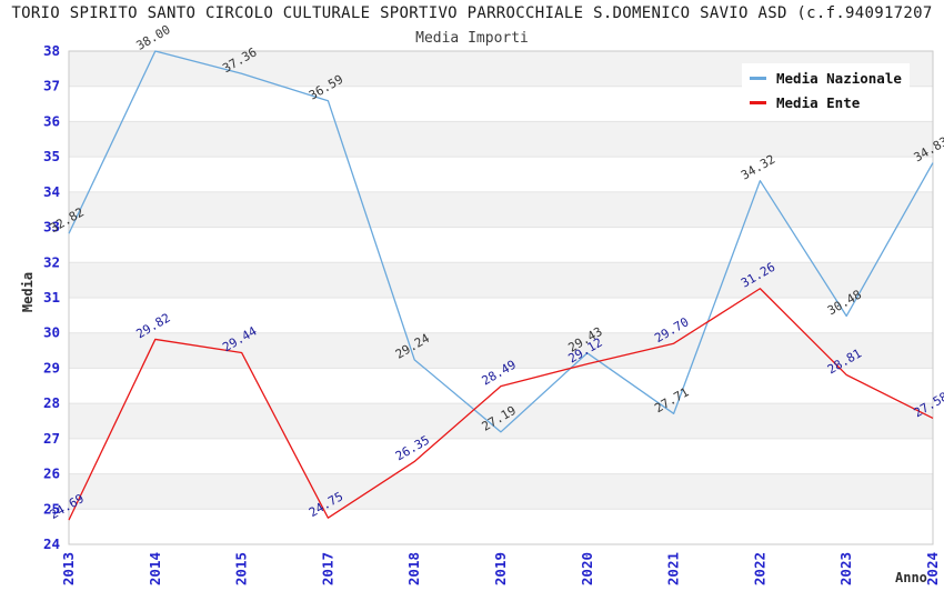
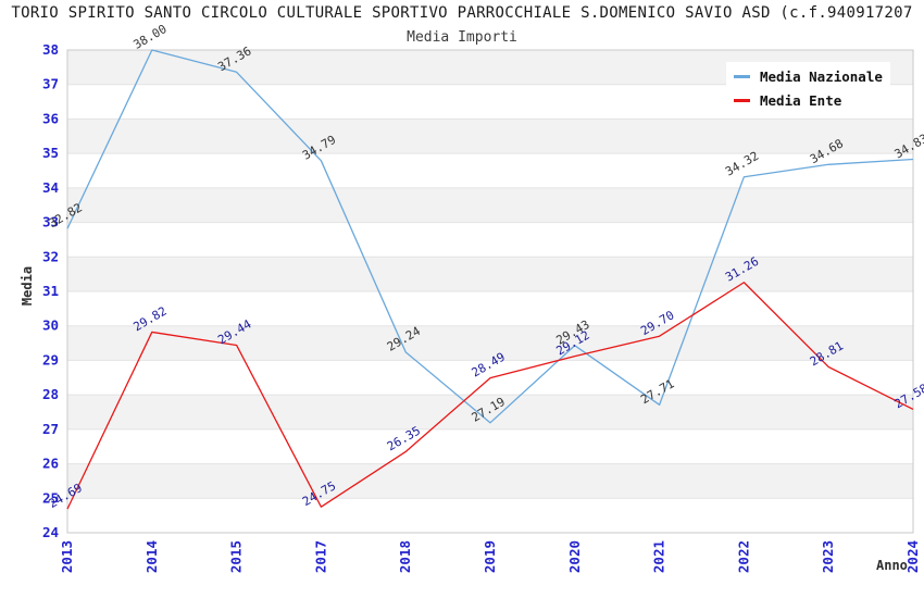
Media Nazionale/2017: 36.59 -> 34.79
Media Nazionale/2023: 30.48 -> 34.68
